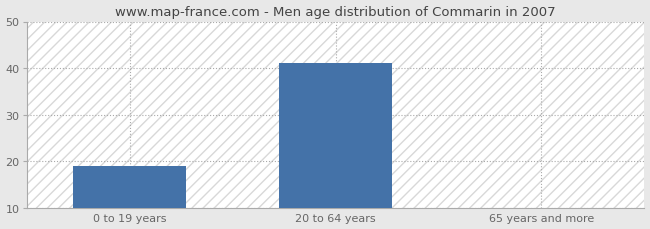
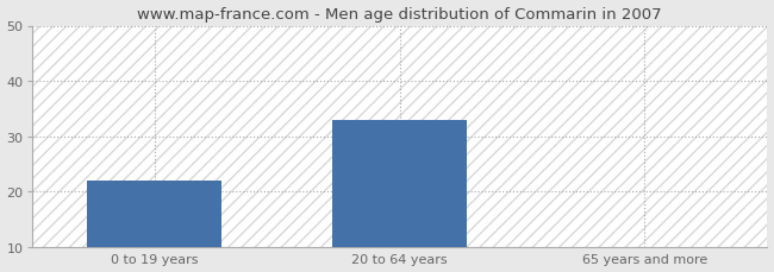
0 to 19 years: 19 -> 22
20 to 64 years: 41 -> 33
